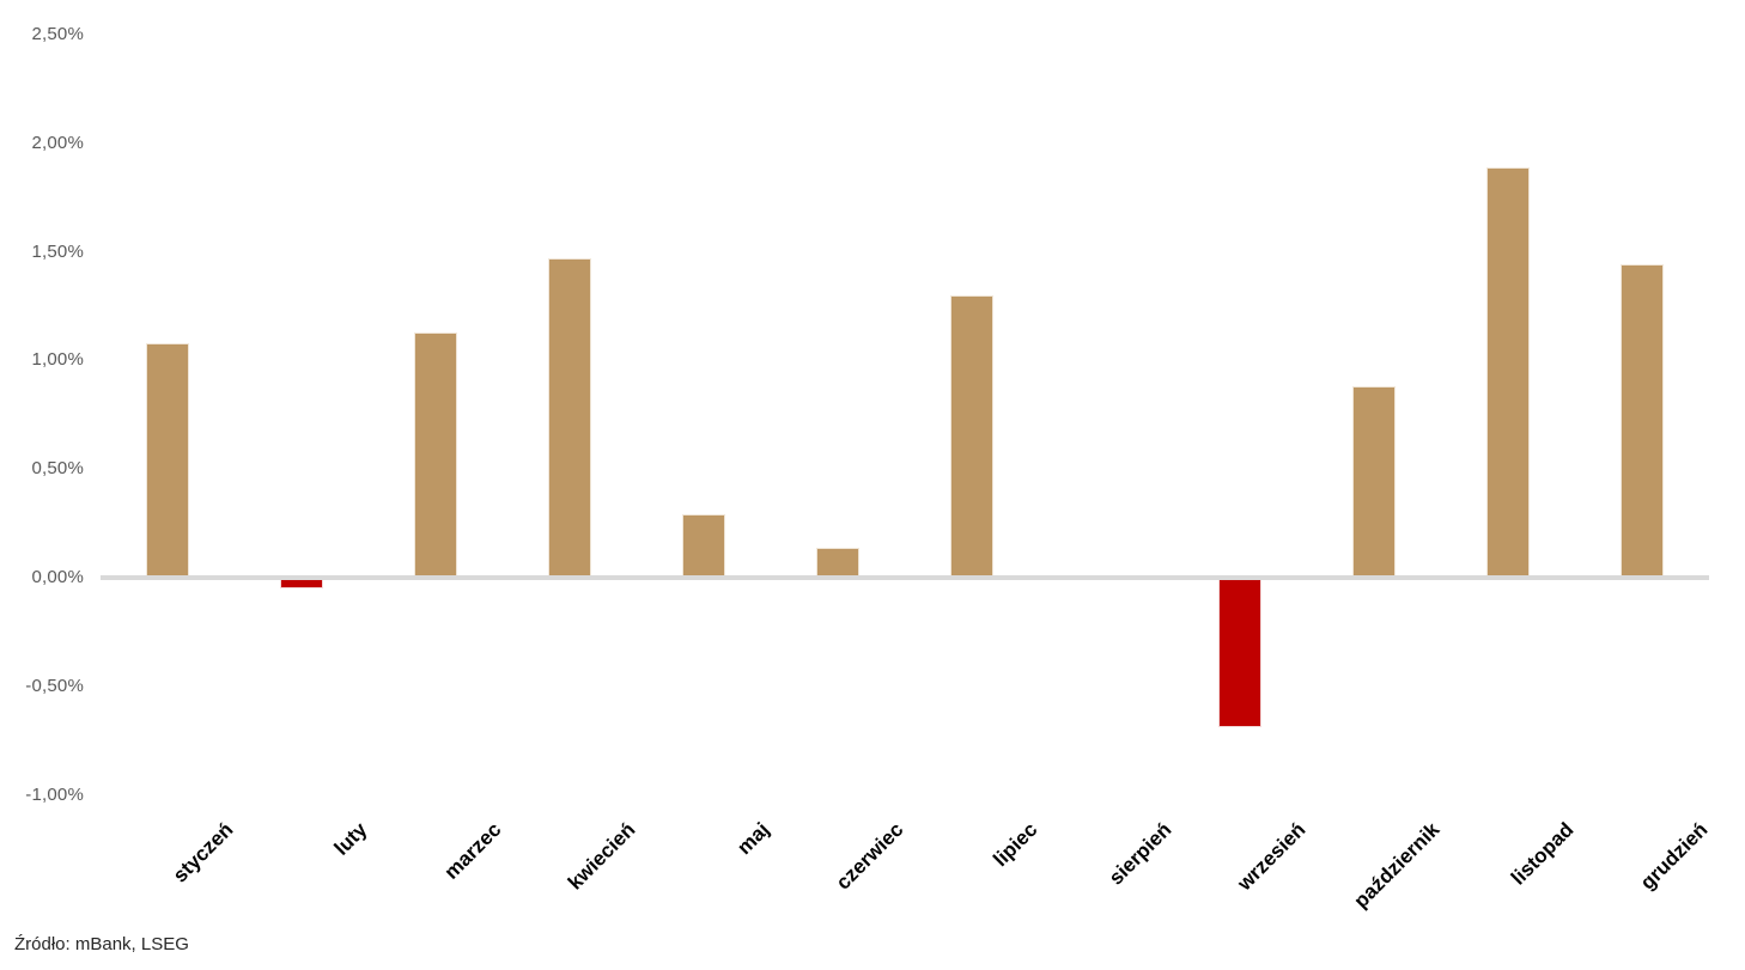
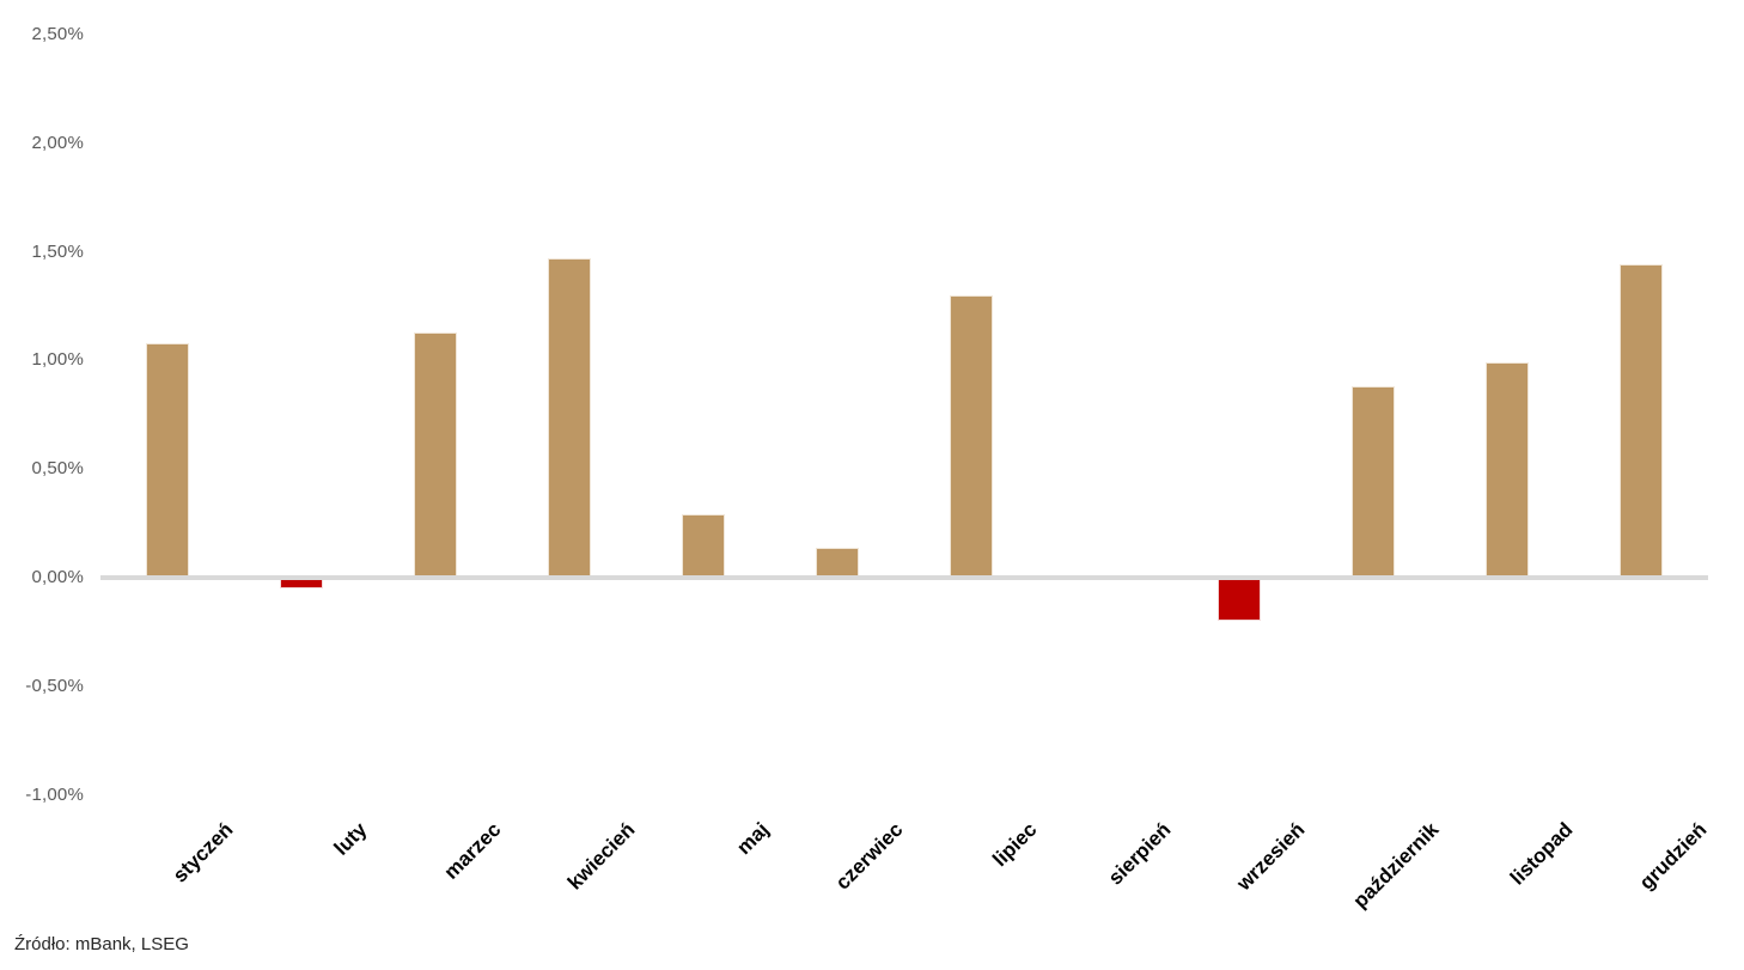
wrzesień: -0,69% -> -0,20%
listopad: 1,89% -> 0,99%
